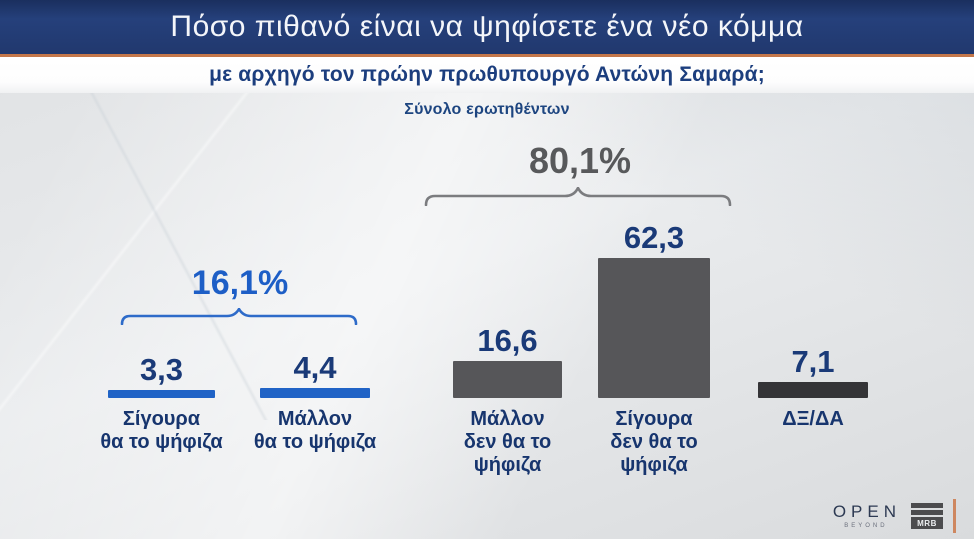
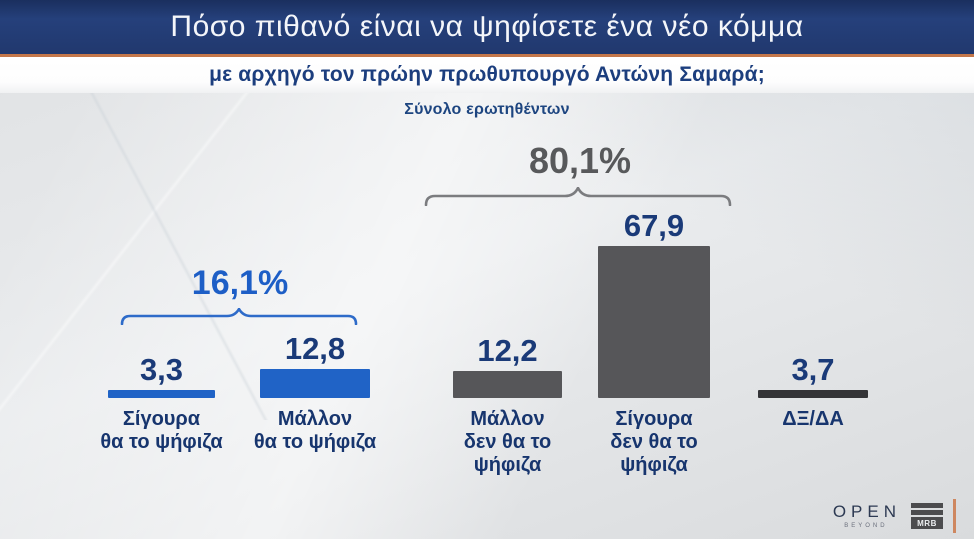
Μάλλον θα το ψήφιζα: 4,4 -> 12,8
Μάλλον δεν θα το ψήφιζα: 16,6 -> 12,2
Σίγουρα δεν θα το ψήφιζα: 62,3 -> 67,9
ΔΞ/ΔΑ: 7,1 -> 3,7
